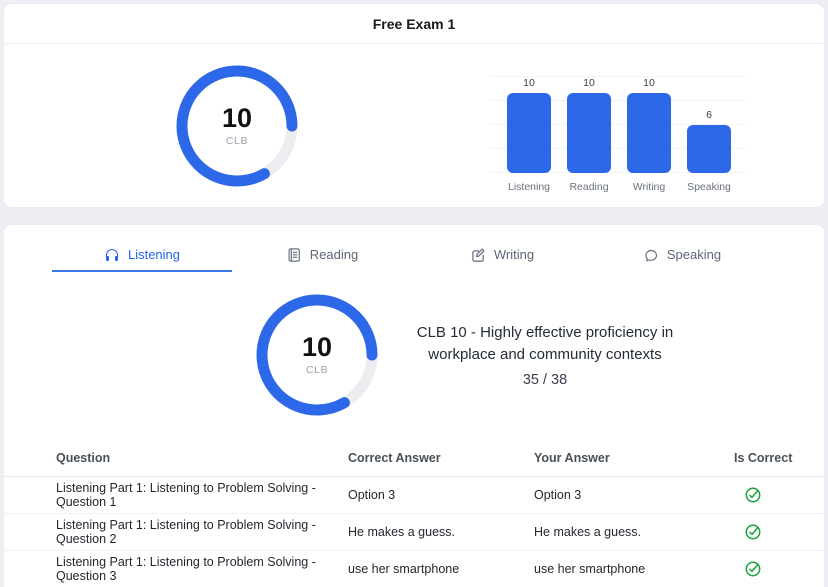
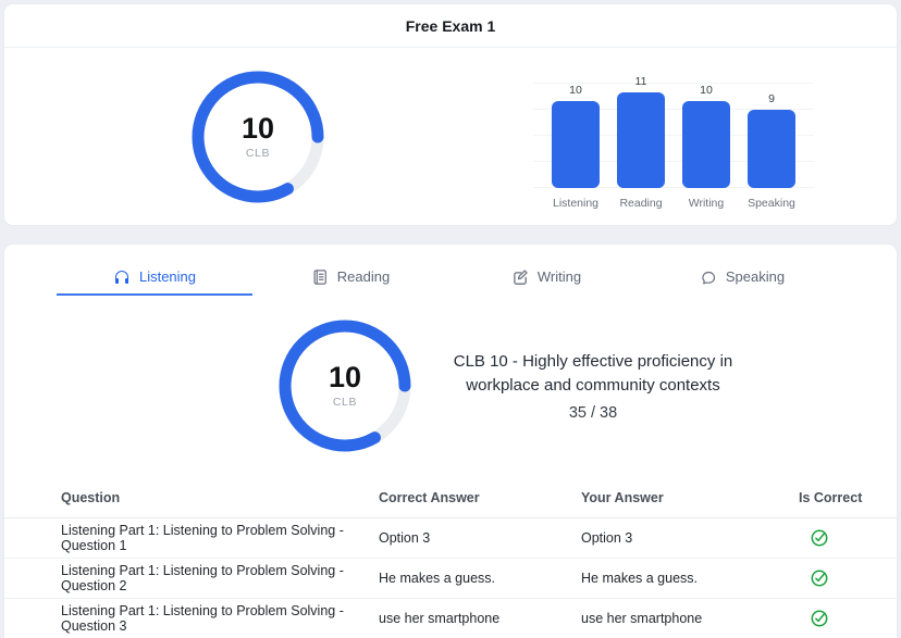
Reading: 10 -> 11
Speaking: 6 -> 9
